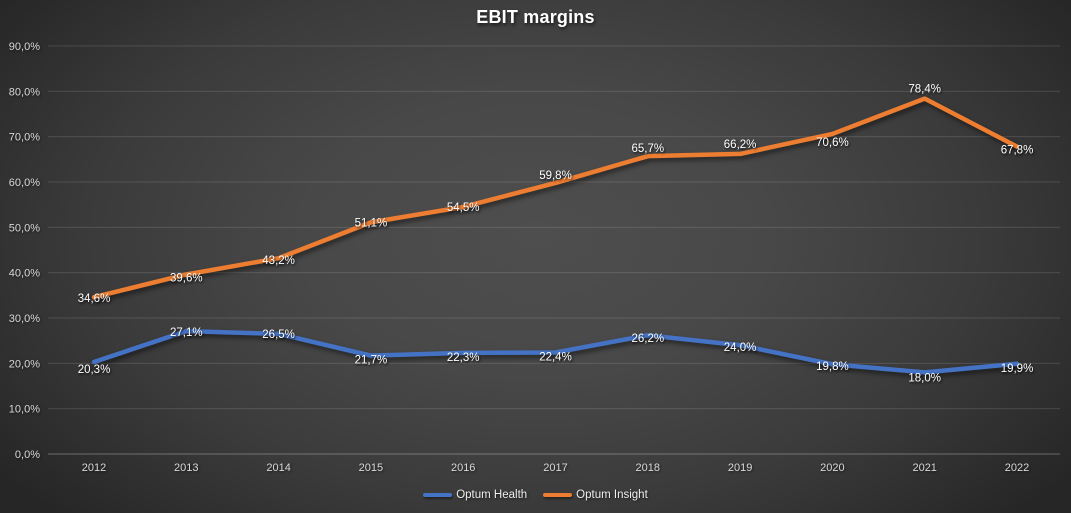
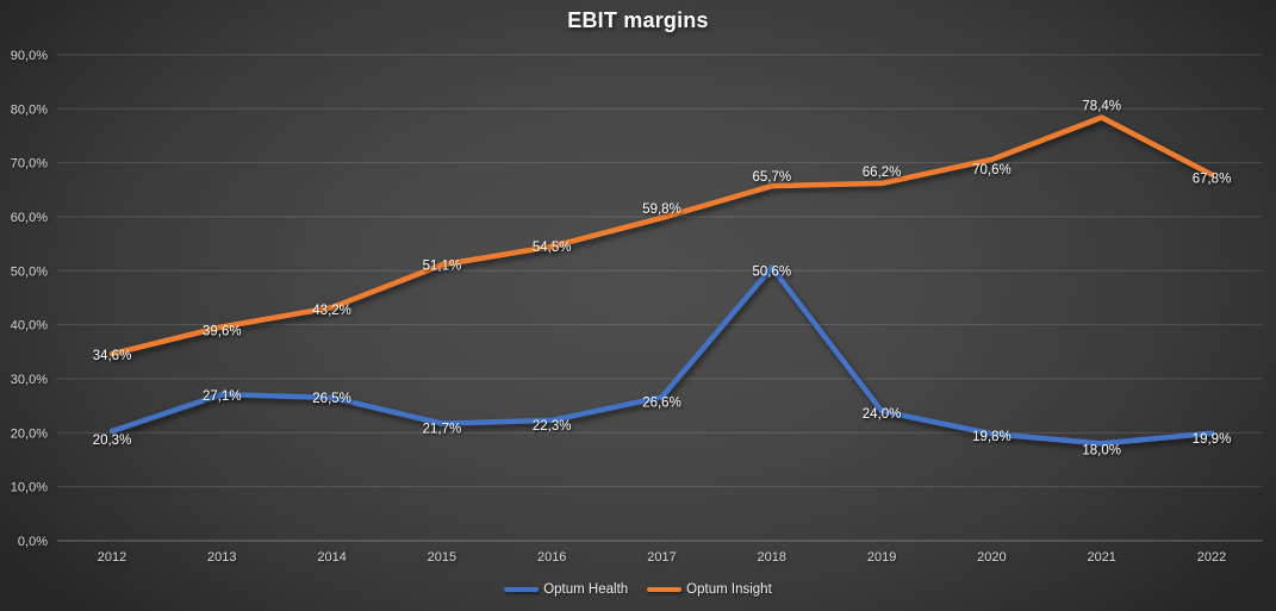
Optum Health/2017: 22,4% -> 26,6%
Optum Health/2018: 26,2% -> 50,6%
